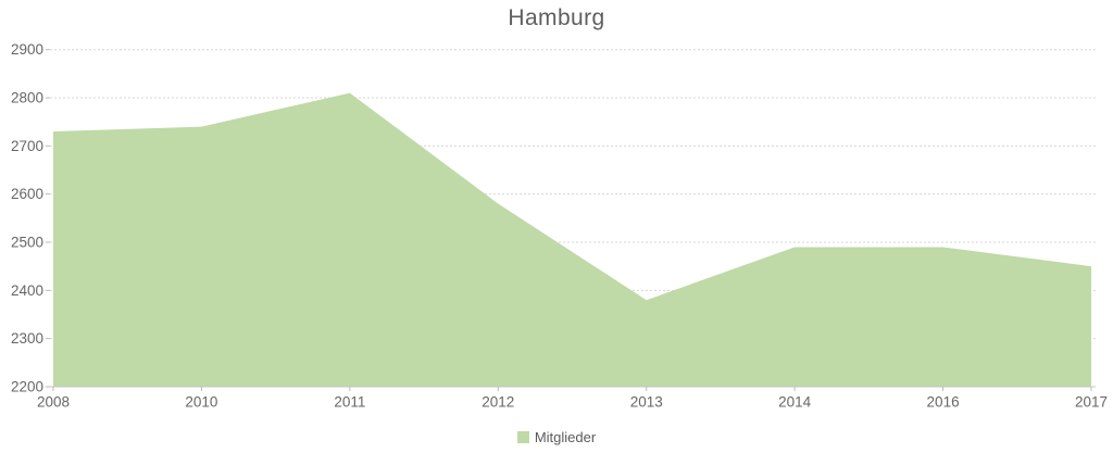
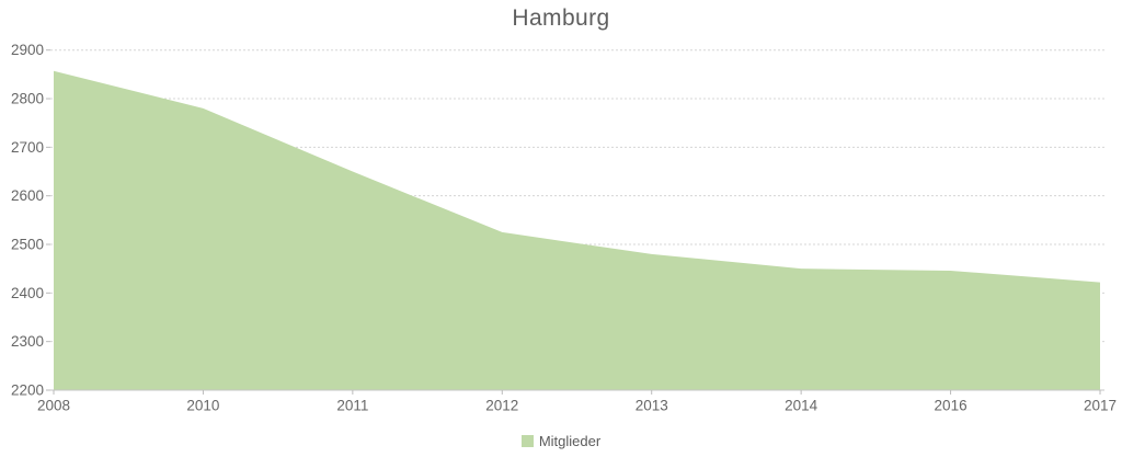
2008: 2730 -> 2860
2010: 2740 -> 2780
2011: 2810 -> 2650
2012: 2580 -> 2520
2013: 2380 -> 2480
2014: 2490 -> 2450
2016: 2490 -> 2450
2017: 2450 -> 2420
